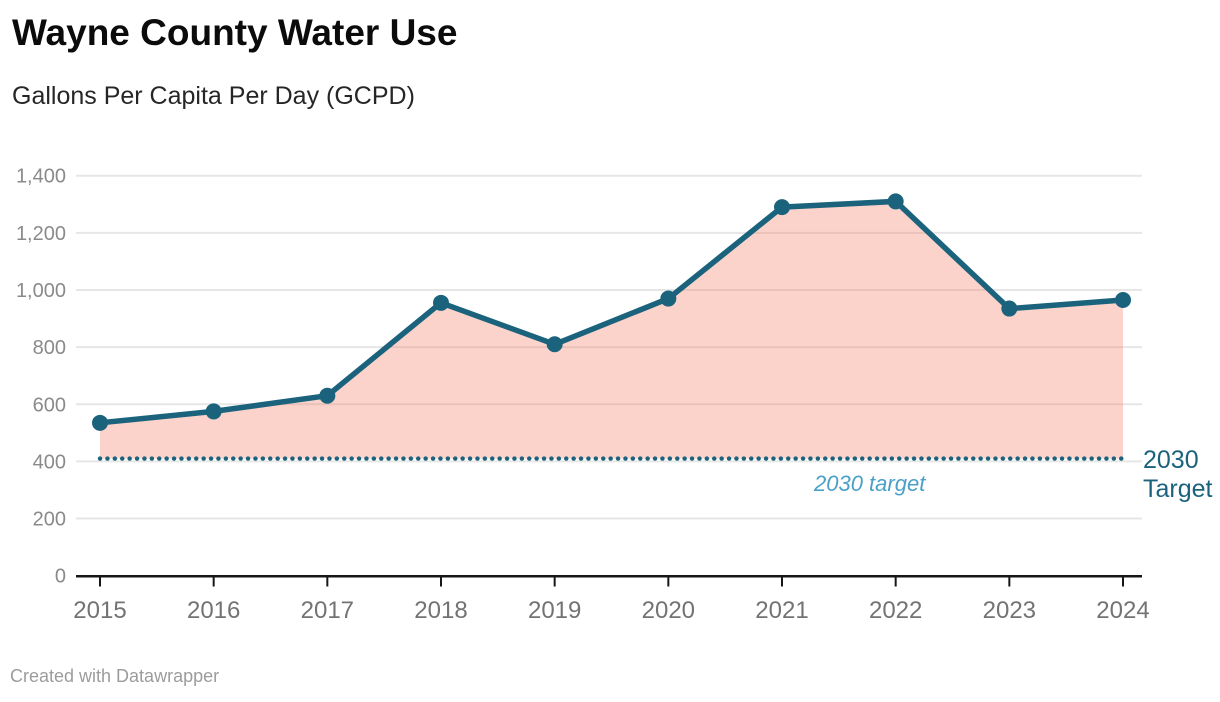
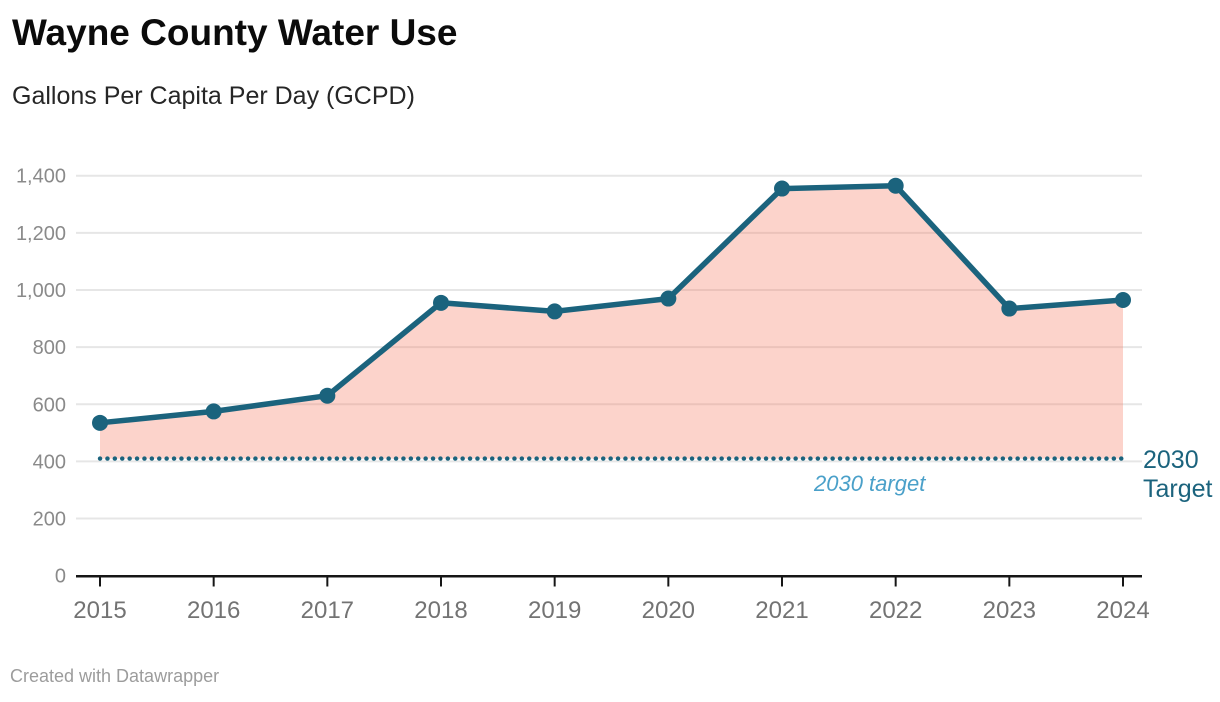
2019: 810 -> 920
2021: 1290 -> 1360
2022: 1310 -> 1360
